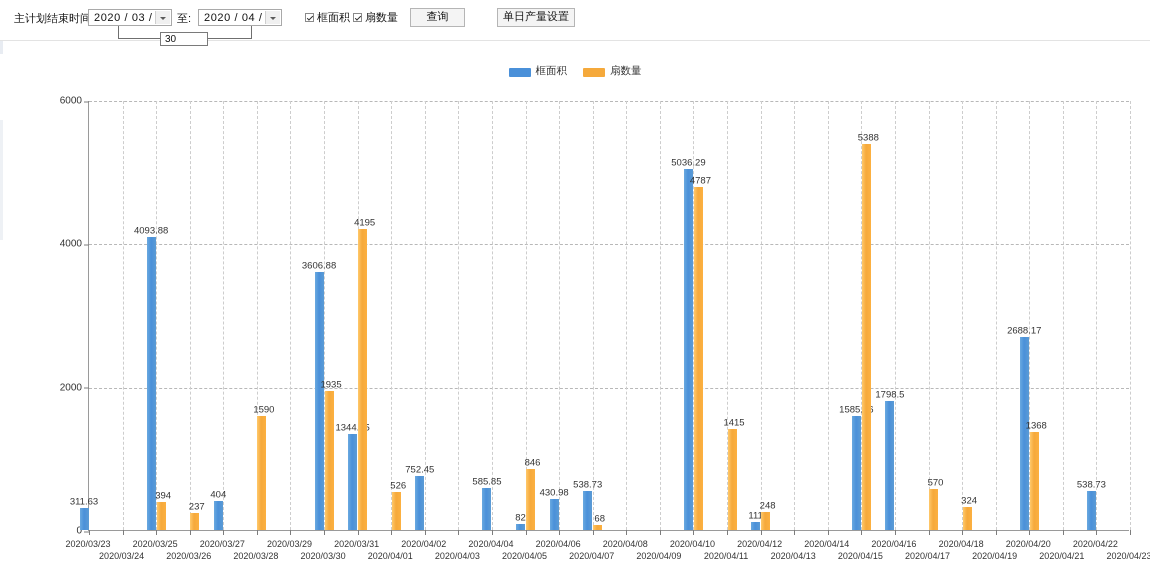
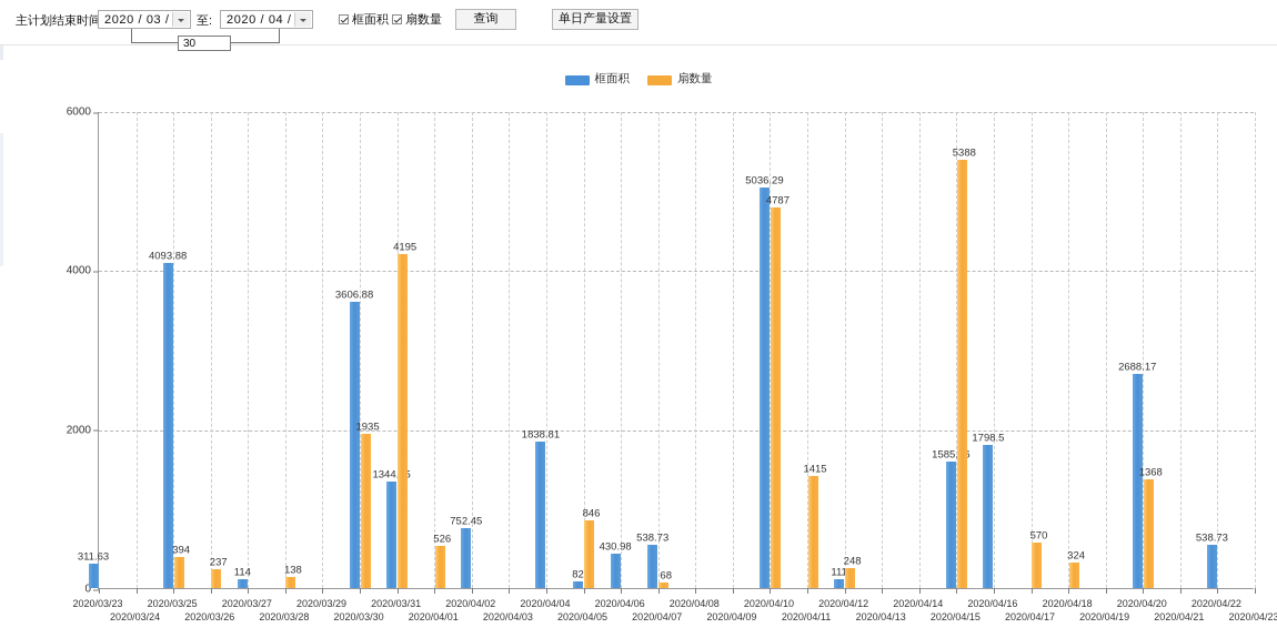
框面积/2020/03/27: 404 -> 114
扇数量/2020/03/28: 1590 -> 138
框面积/2020/04/04: 585.85 -> 1838.81
